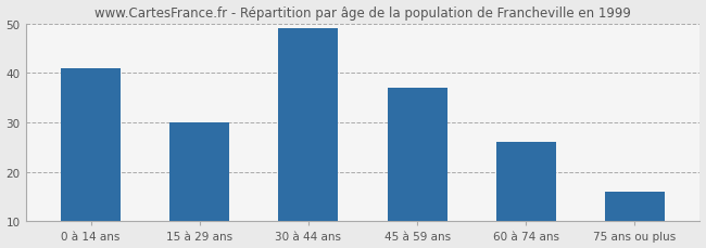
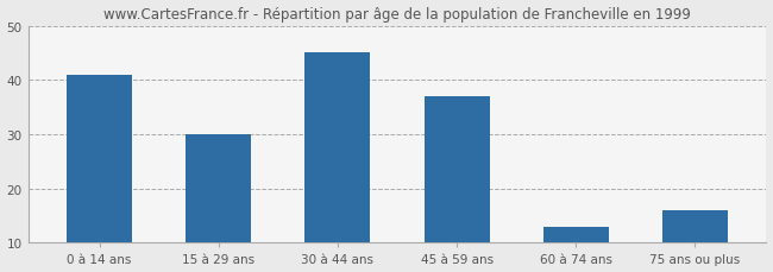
30 à 44 ans: 49 -> 45
60 à 74 ans: 26 -> 13
